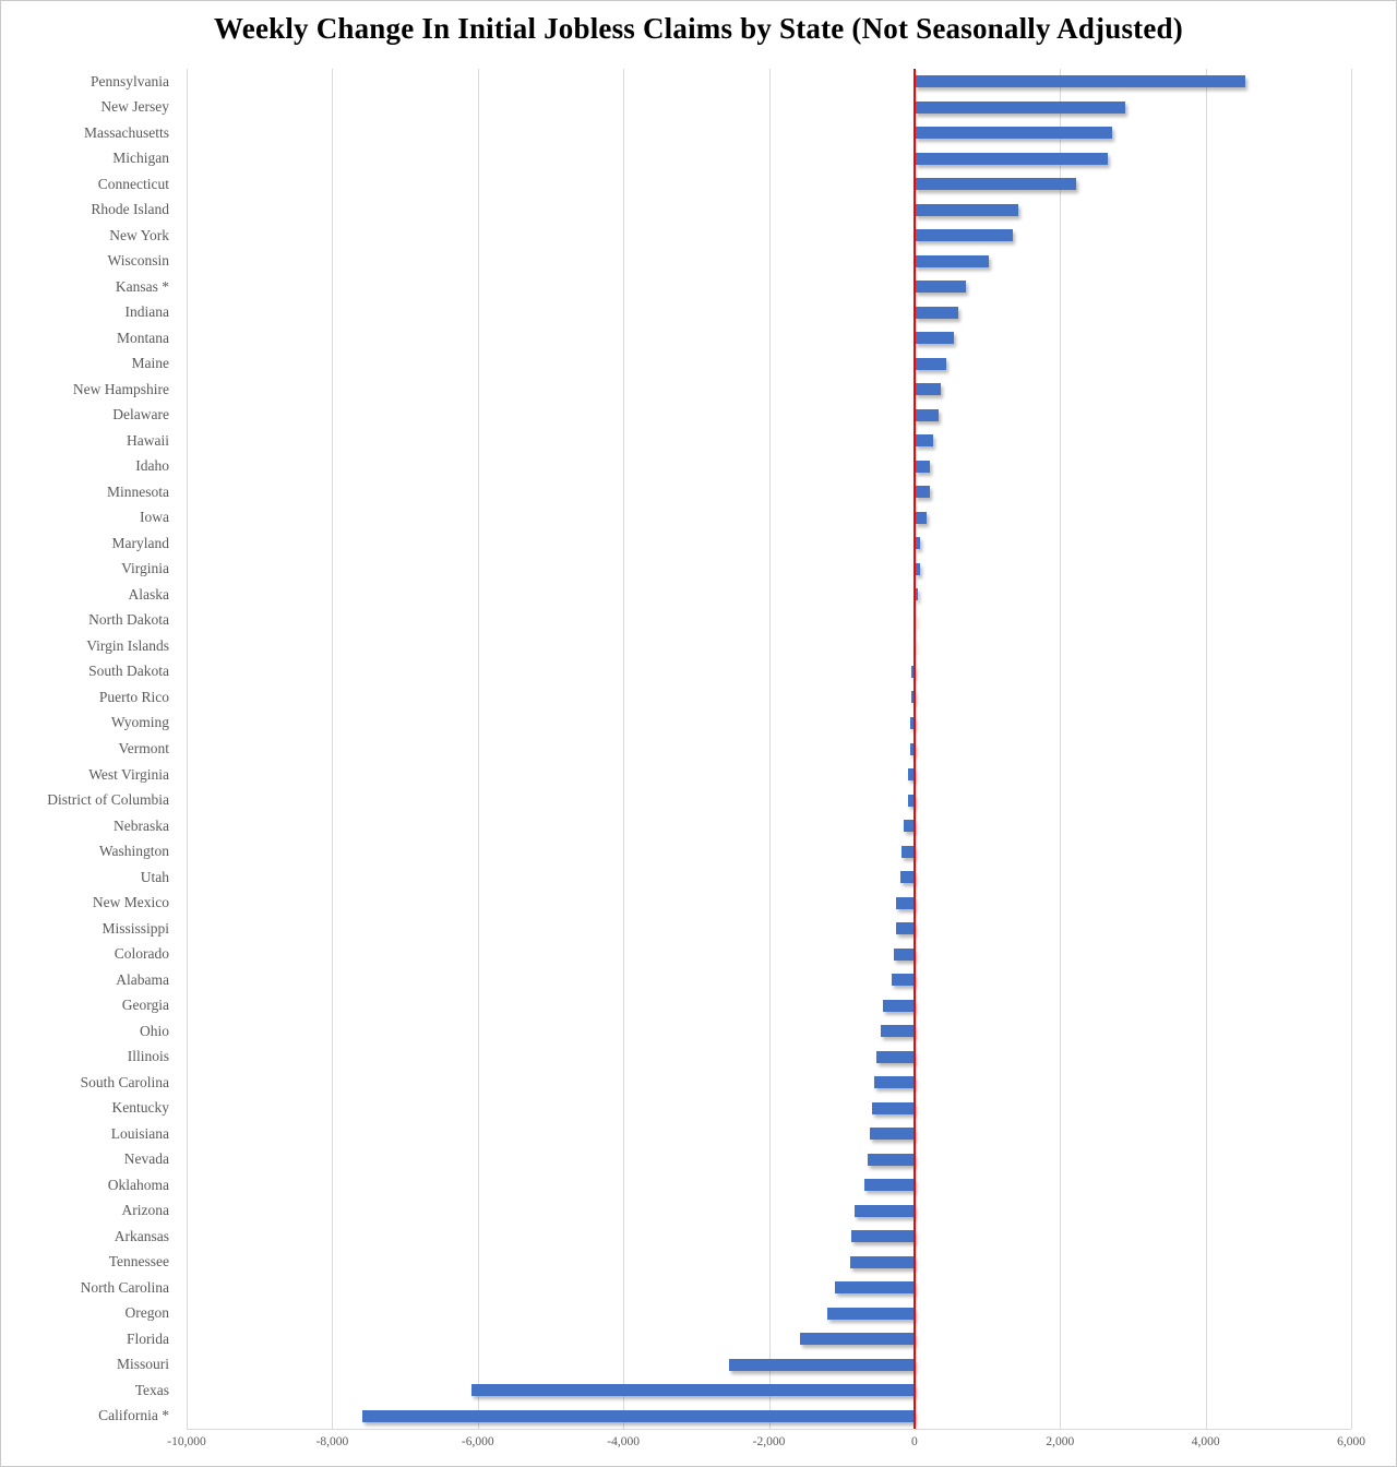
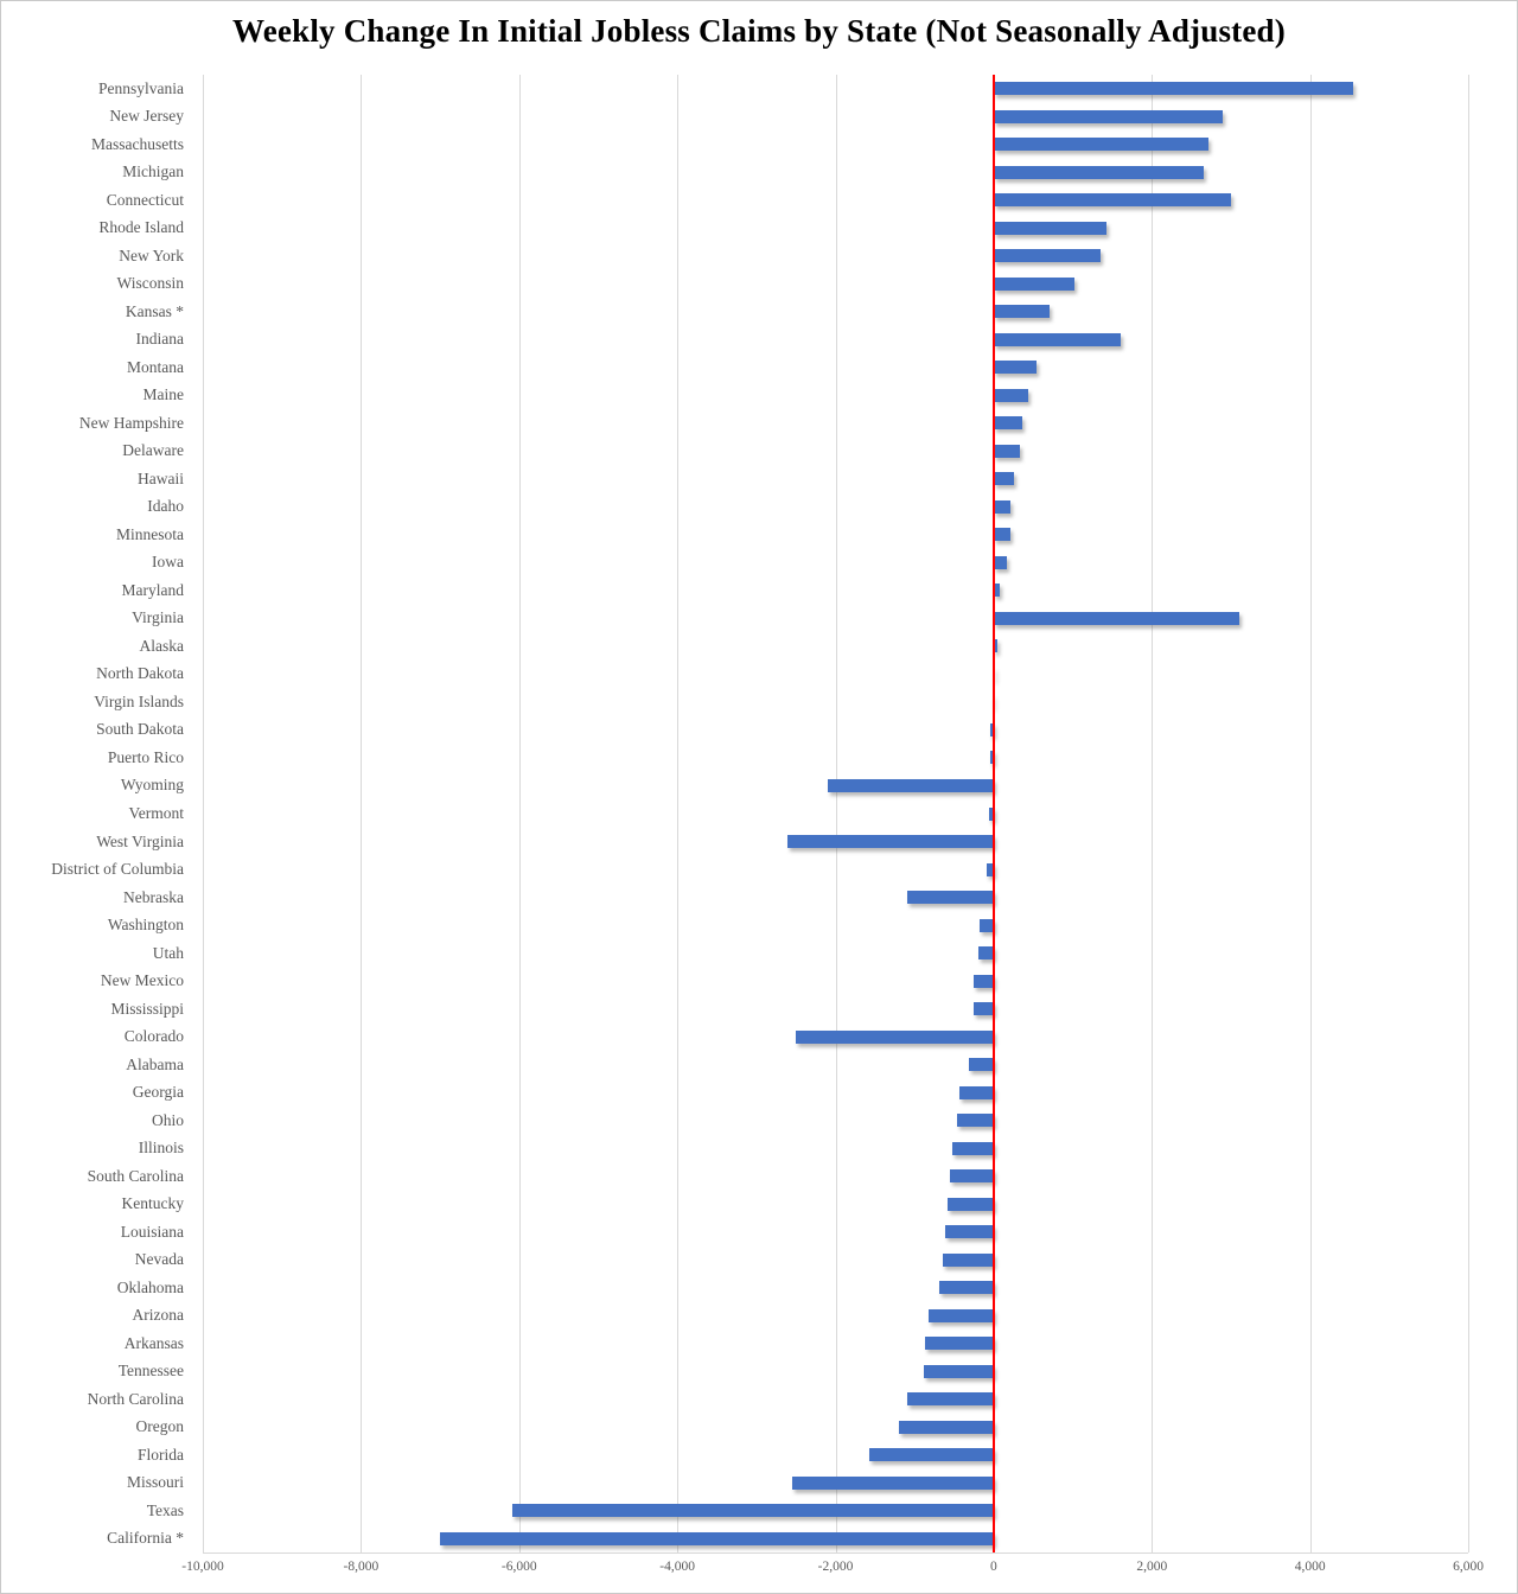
Connecticut: 2200 -> 3000
Indiana: 600 -> 1600
Virginia: 100 -> 3100
Wyoming: -100 -> -2100
West Virginia: -100 -> -2600
Nebraska: -200 -> -1100
Colorado: -300 -> -2500
California *: -7600 -> -7000
